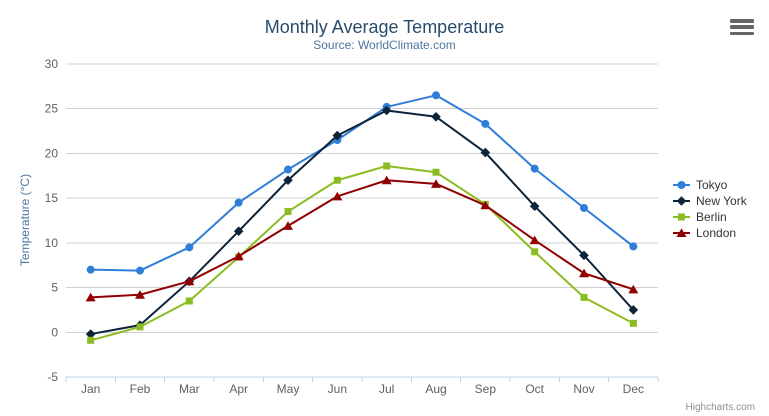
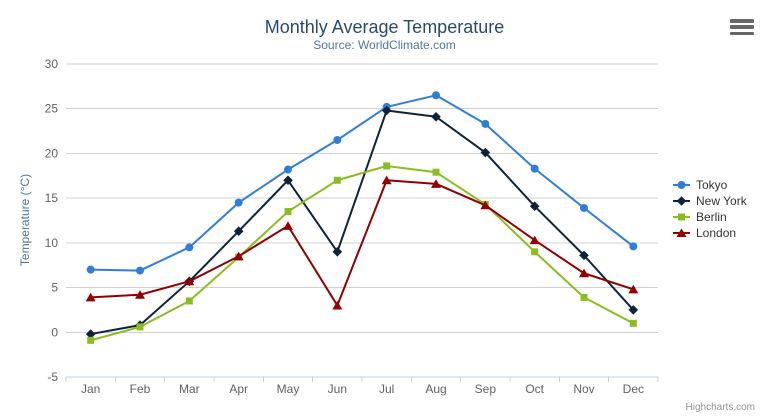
New York/Jun: 22 -> 9
London/Jun: 15 -> 3
